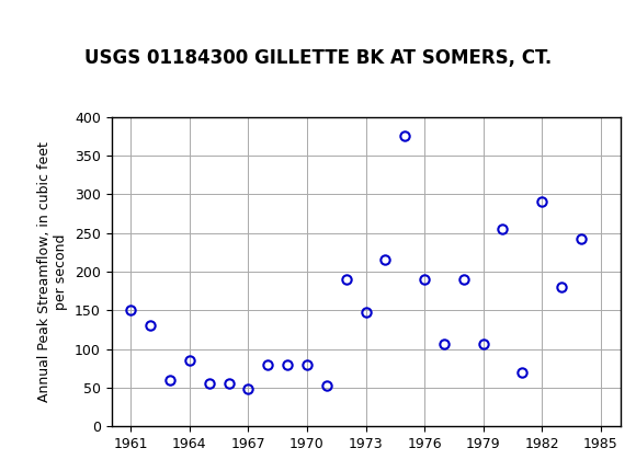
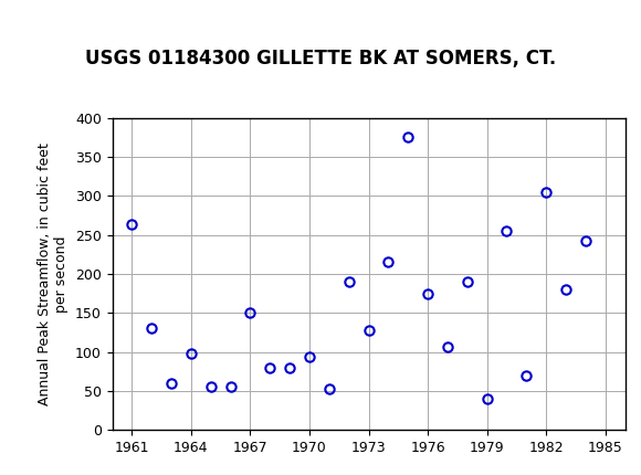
1961: 151 -> 264
1964: 85 -> 98
1967: 48 -> 150
1970: 80 -> 94
1973: 147 -> 128
1976: 190 -> 174
1979: 106 -> 40
1982: 290 -> 304
